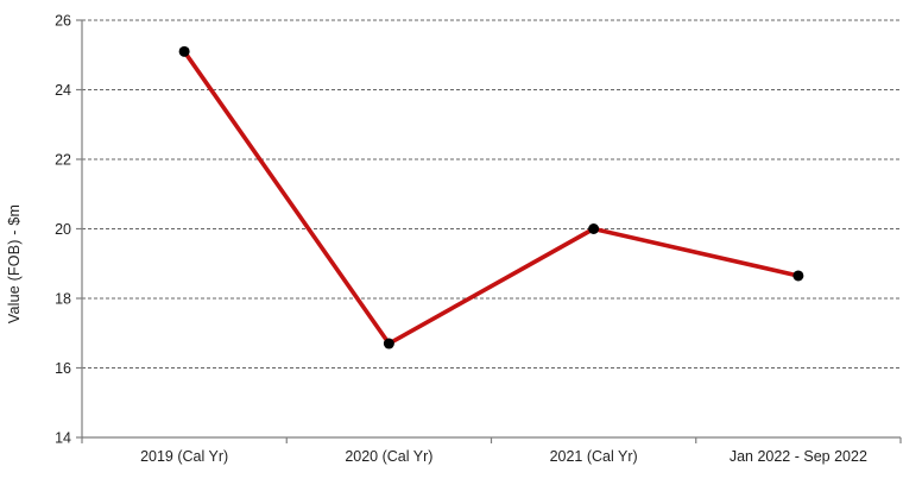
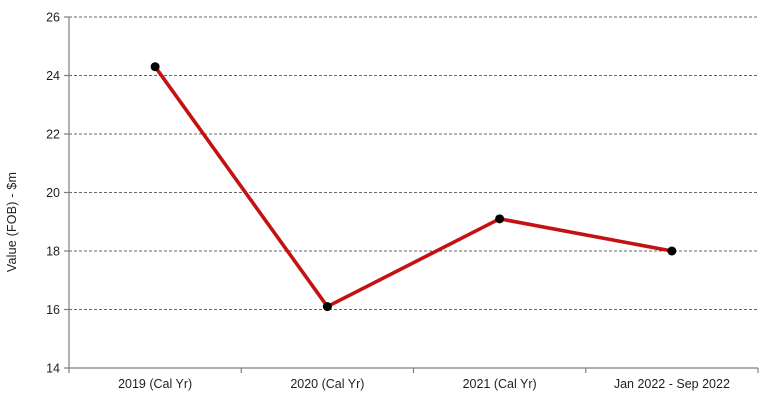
2019 (Cal Yr): 25.1 -> 24.3
2020 (Cal Yr): 16.7 -> 16.1
2021 (Cal Yr): 20.0 -> 19.1
Jan 2022 - Sep 2022: 18.6 -> 18.0
